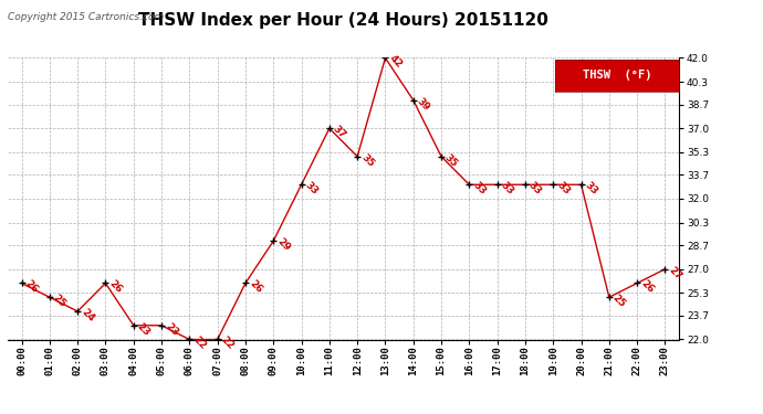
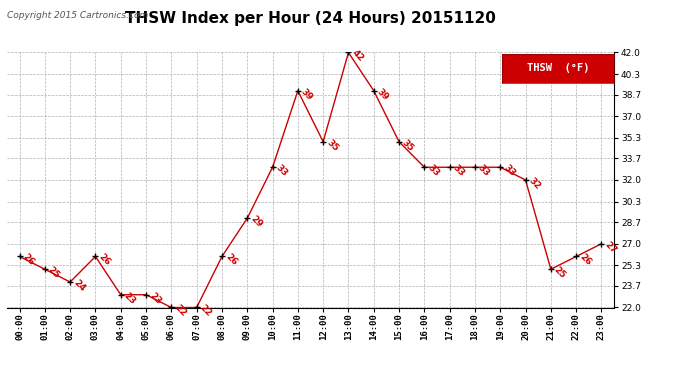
11:00: 37 -> 39
20:00: 33 -> 32
